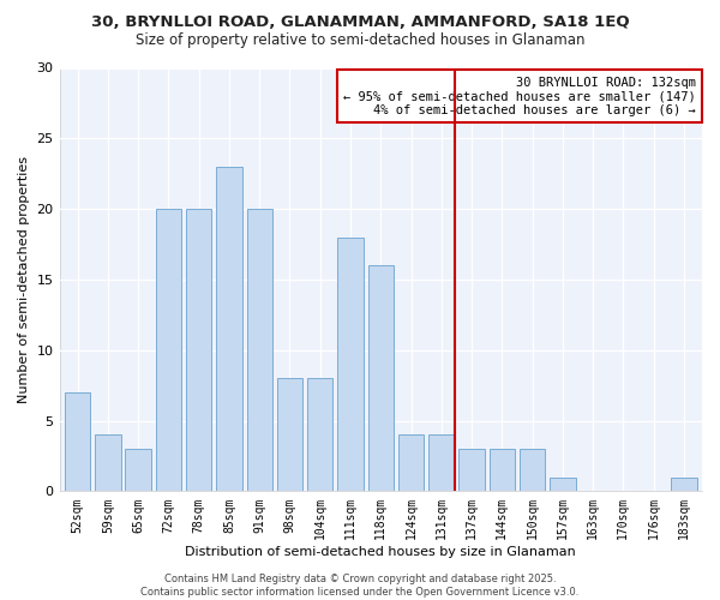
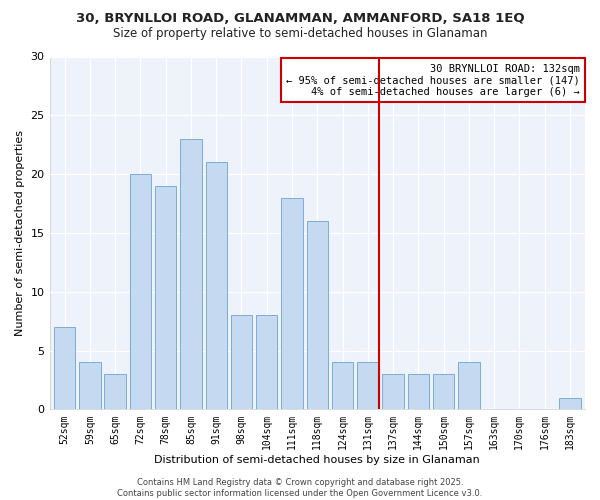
78sqm: 20 -> 19
91sqm: 20 -> 21
157sqm: 1 -> 4
